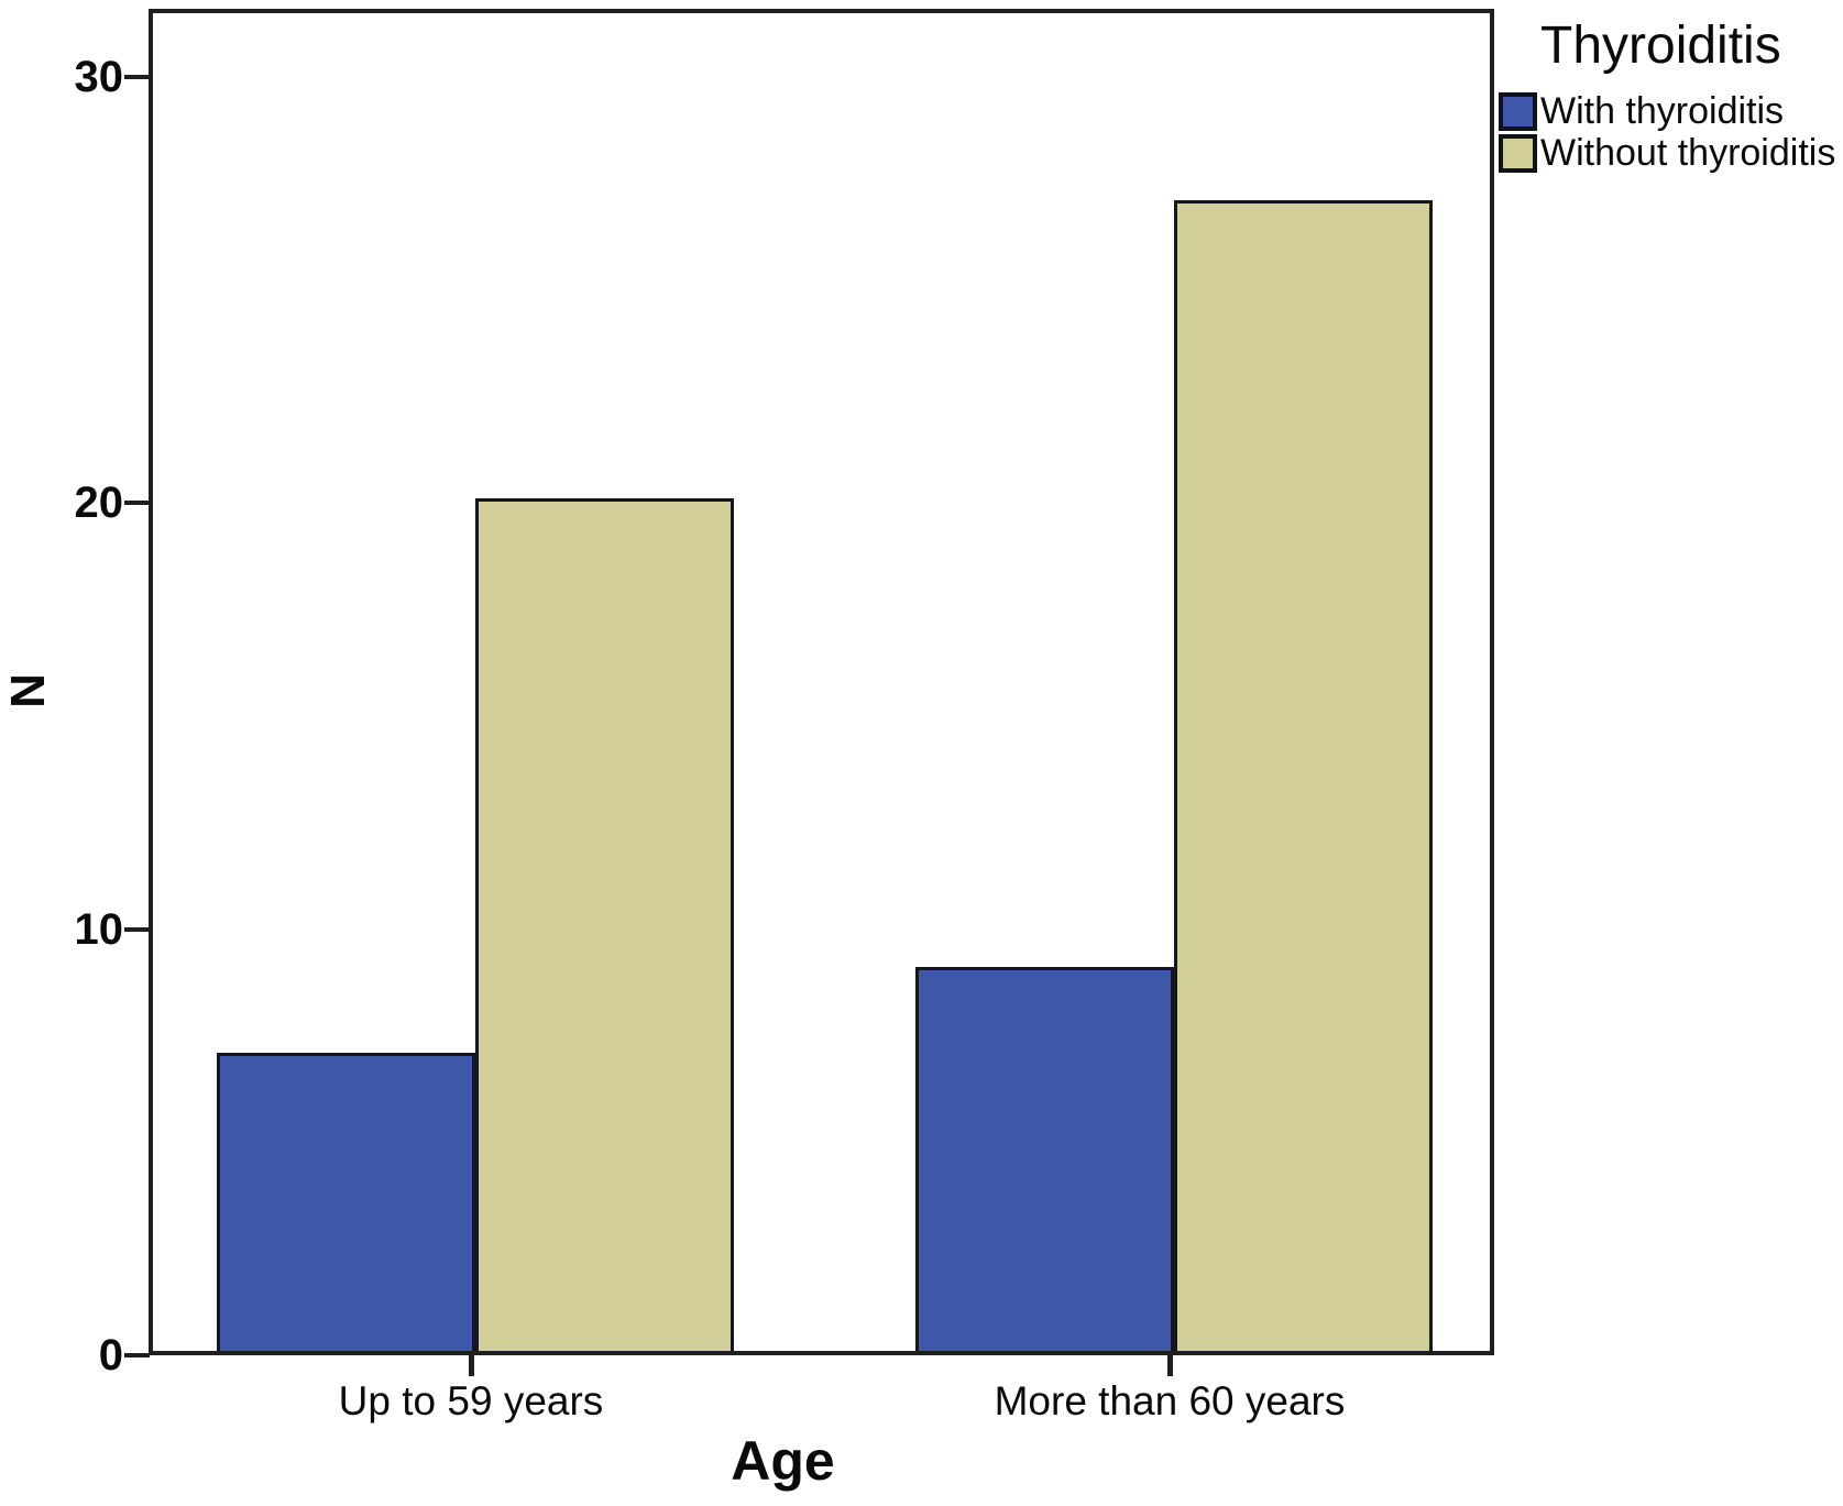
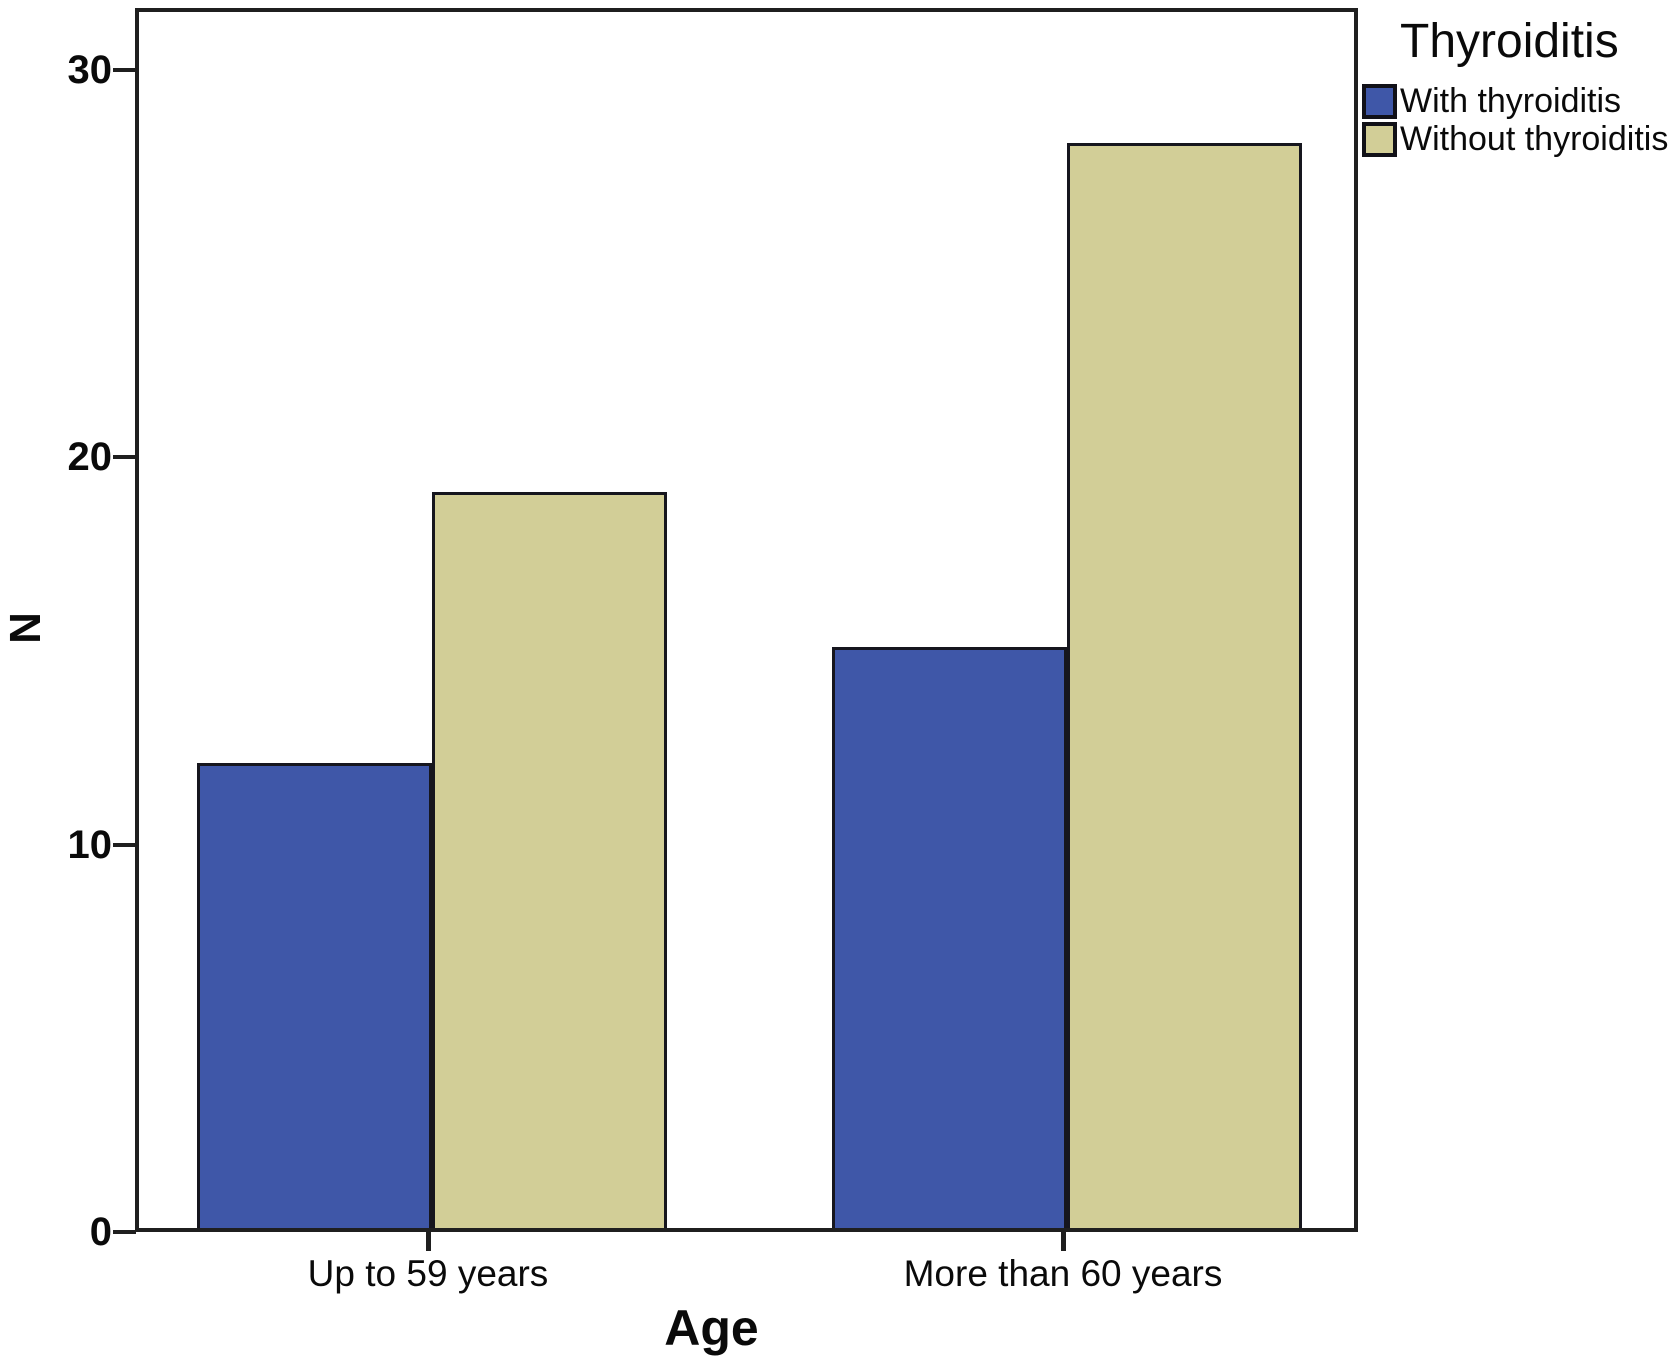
With thyroiditis/Up to 59 years: 7 -> 12
Without thyroiditis/Up to 59 years: 20 -> 19
With thyroiditis/More than 60 years: 9 -> 15
Without thyroiditis/More than 60 years: 27 -> 28
